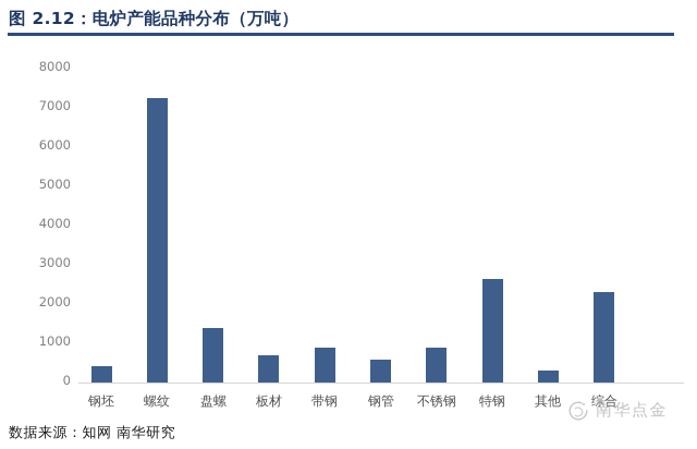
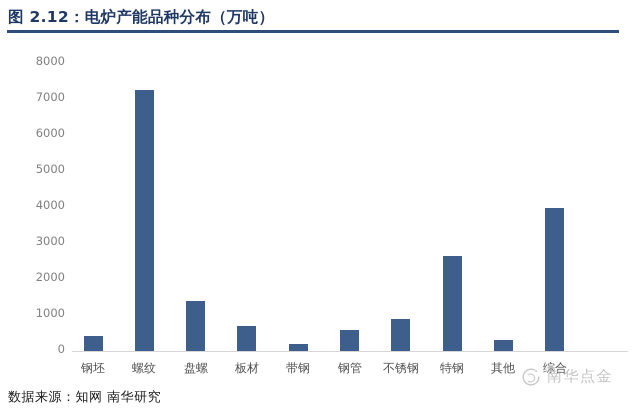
带钢: 900 -> 200
综合: 2300 -> 4000
